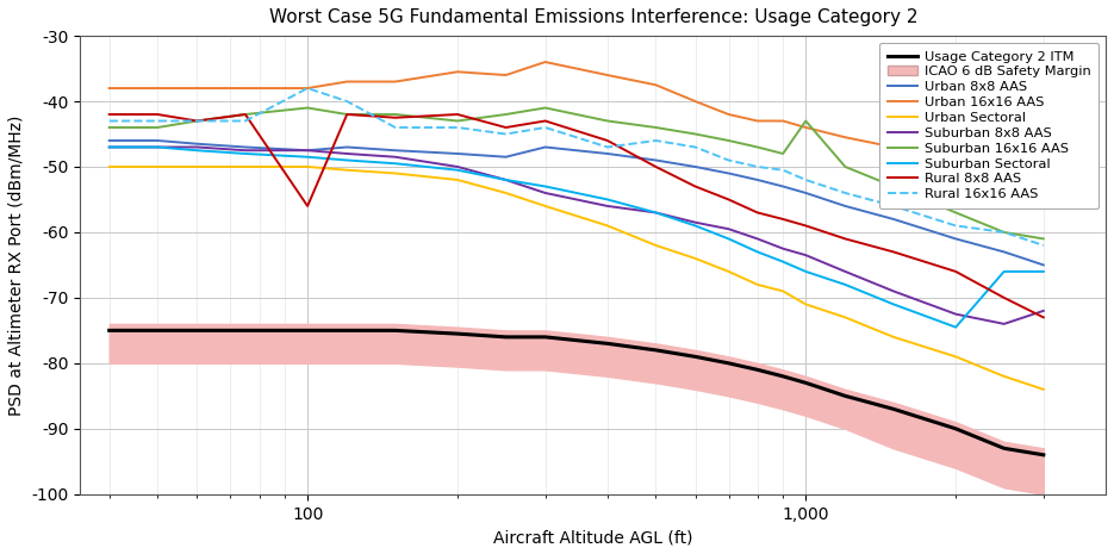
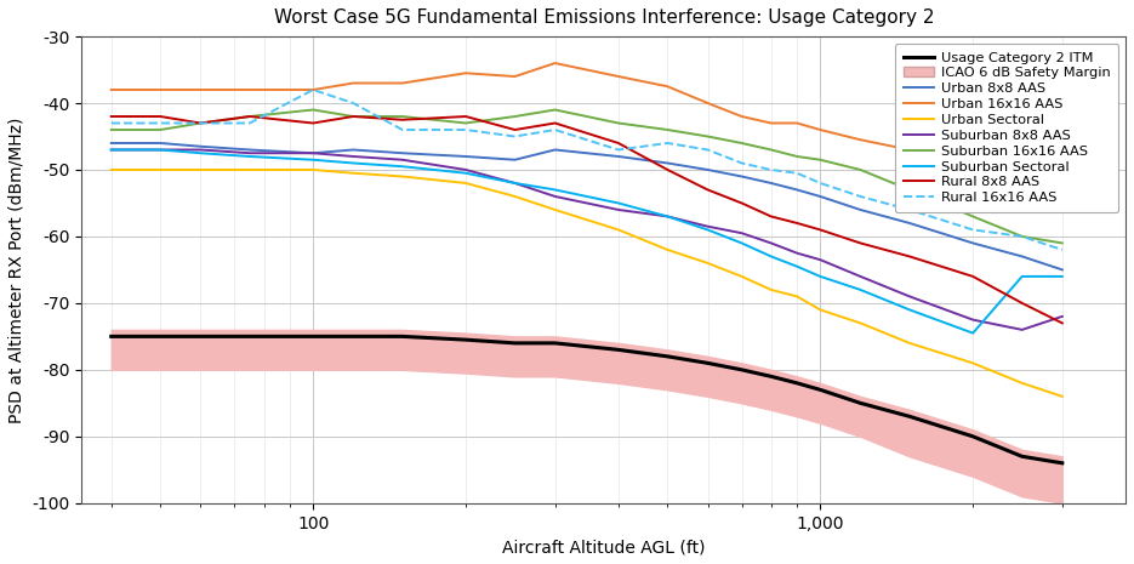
Rural 8x8 AAS/100: -56.0 -> -43.0
Suburban 16x16 AAS/1,000: -43.0 -> -48.5
